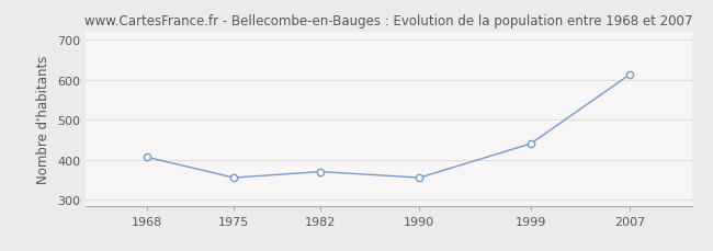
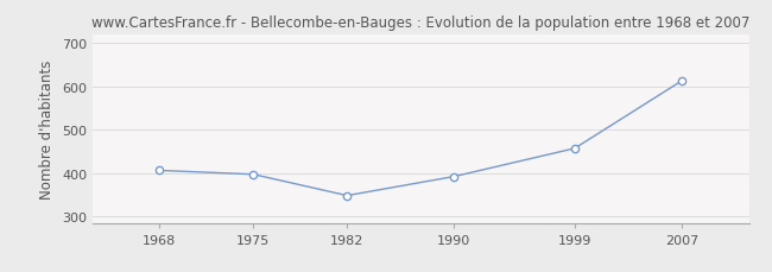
1975: 355 -> 397
1982: 370 -> 348
1990: 355 -> 392
1999: 440 -> 457
